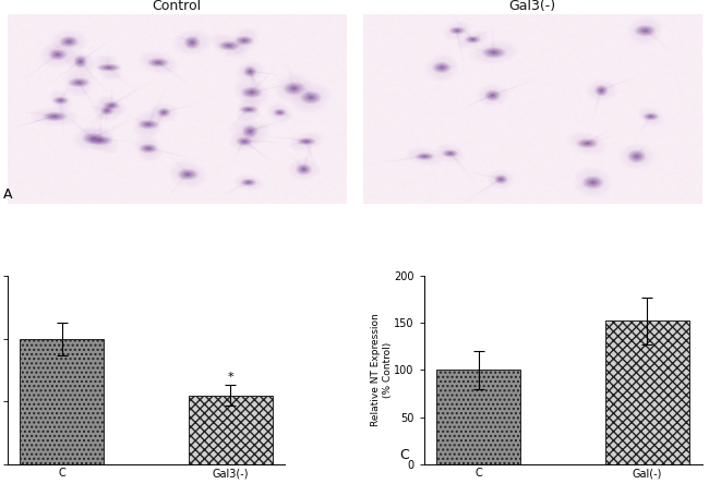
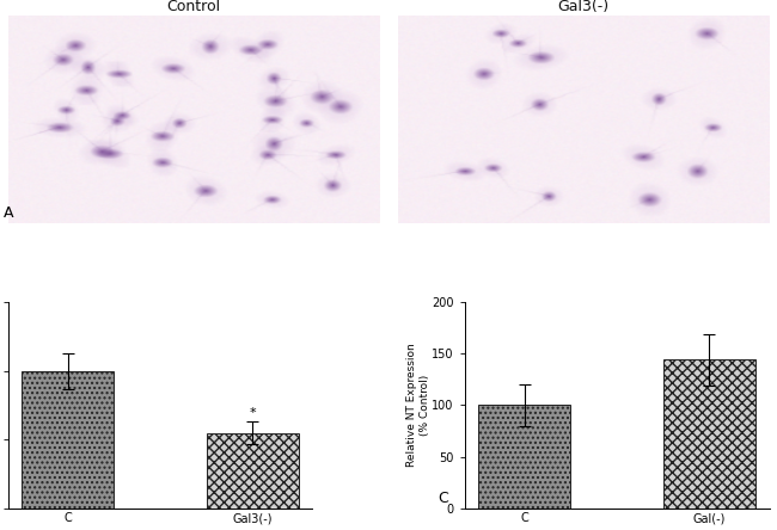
Gal(-): 152 -> 144
